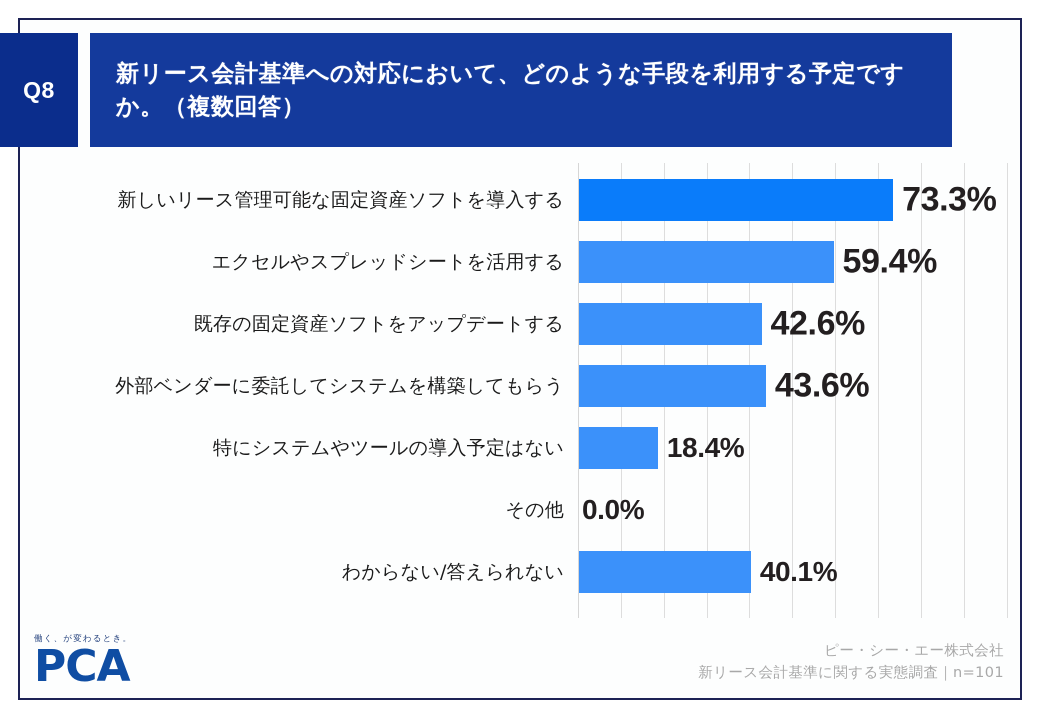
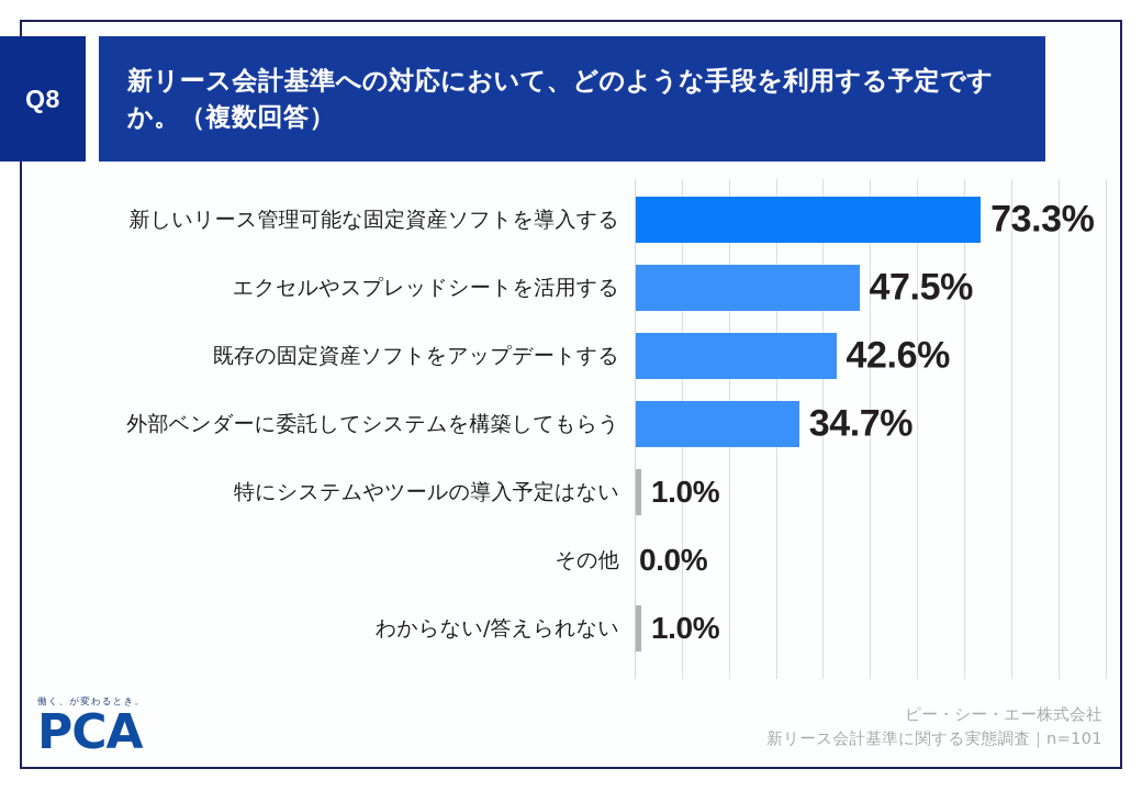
エクセルやスプレッドシートを活用する: 59.4% -> 47.5%
外部ベンダーに委託してシステムを構築してもらう: 43.6% -> 34.7%
特にシステムやツールの導入予定はない: 18.4% -> 1.0%
わからない/答えられない: 40.1% -> 1.0%
